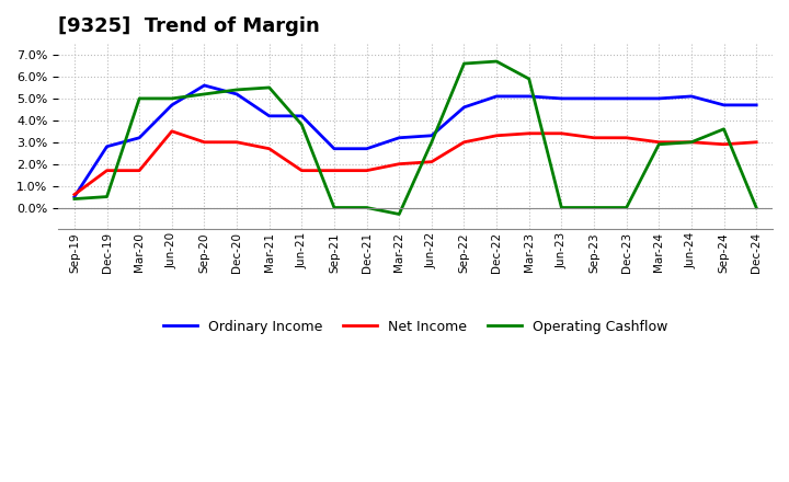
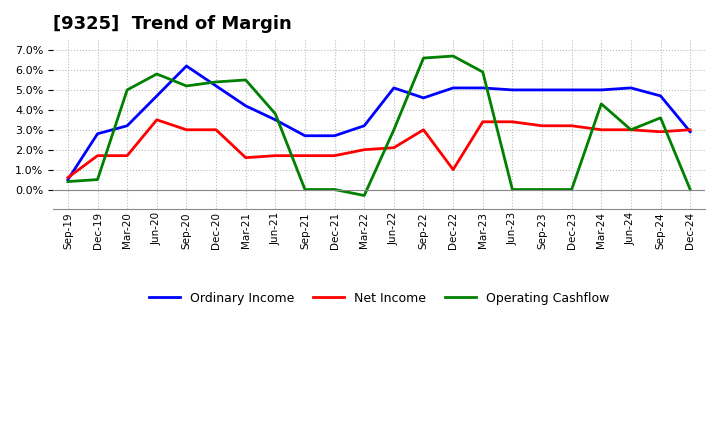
Operating Cashflow/Jun-20: 5.0% -> 5.8%
Ordinary Income/Sep-20: 5.6% -> 6.2%
Net Income/Mar-21: 2.7% -> 1.6%
Ordinary Income/Jun-21: 4.2% -> 3.5%
Ordinary Income/Jun-22: 3.3% -> 5.1%
Net Income/Dec-22: 3.3% -> 1.0%
Operating Cashflow/Mar-24: 2.9% -> 4.3%
Ordinary Income/Dec-24: 4.7% -> 2.9%
